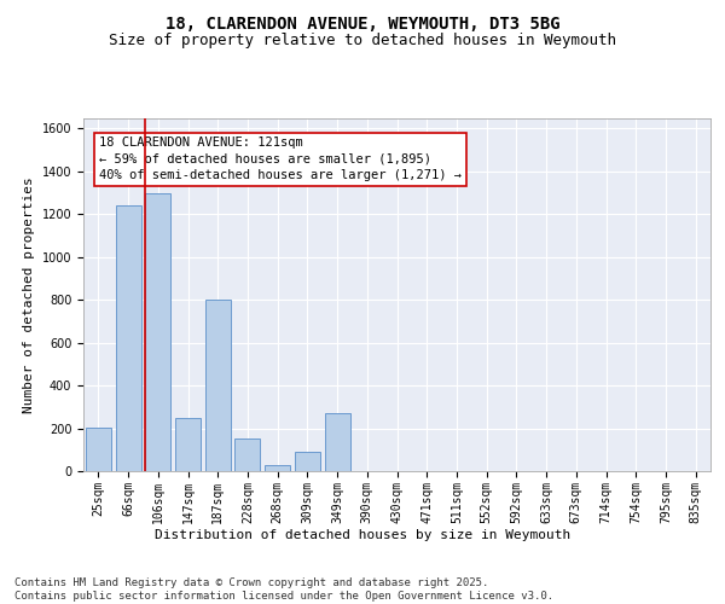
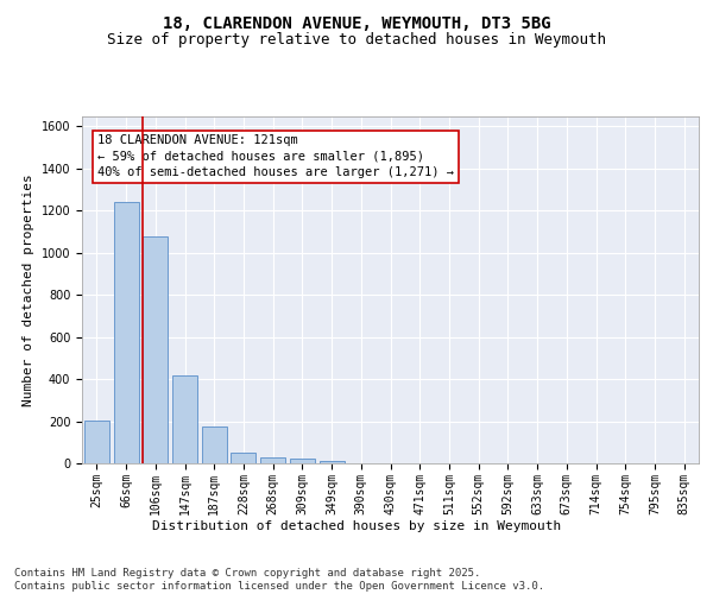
106sqm: 1300 -> 1080
147sqm: 250 -> 420
187sqm: 800 -> 180
228sqm: 150 -> 50
309sqm: 90 -> 20
349sqm: 270 -> 10
